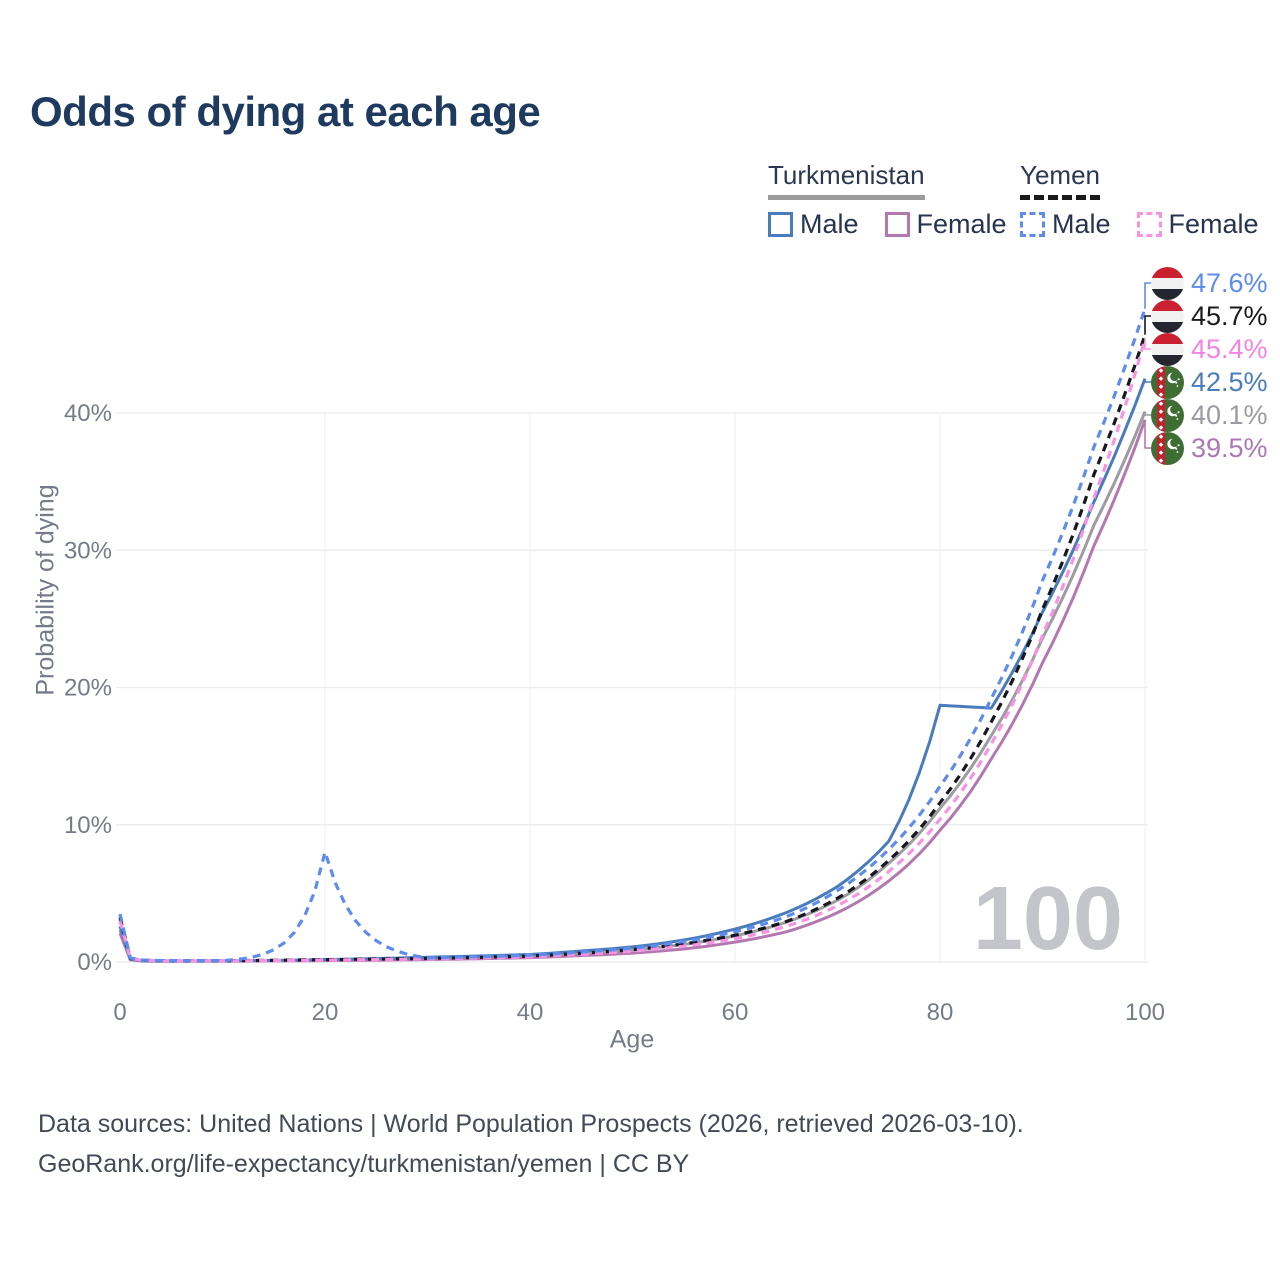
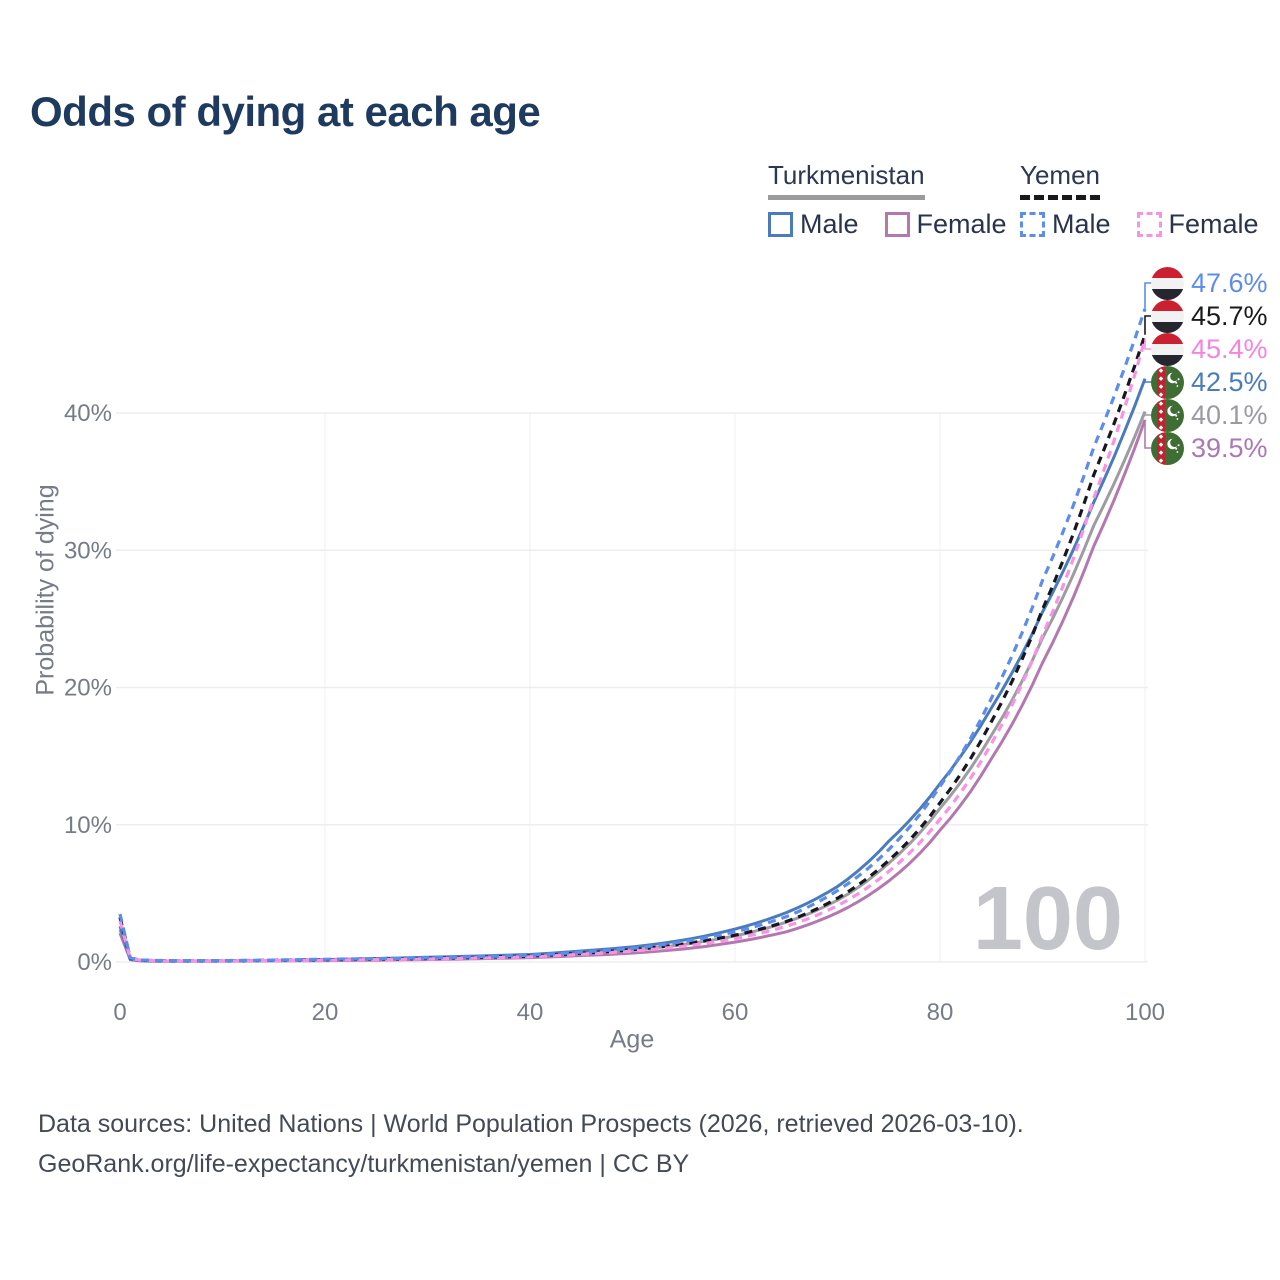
Yemen Male/20: 8.0% -> 0.2%
Turkmenistan Male/80: 18.7% -> 13.0%
